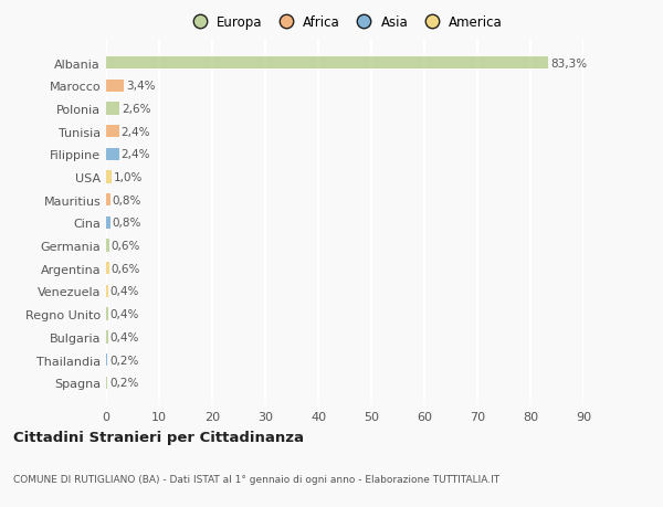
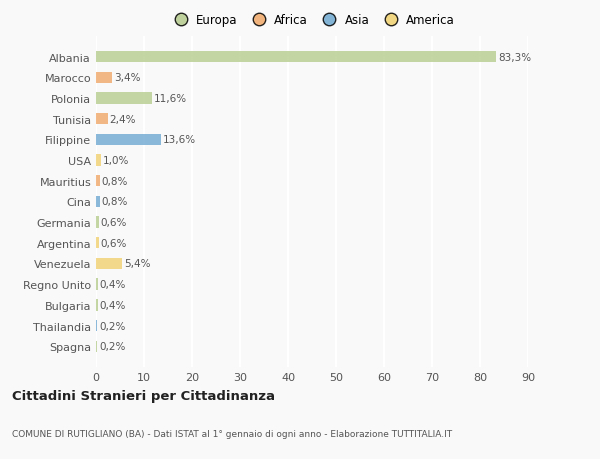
Polonia: 2,6% -> 11,6%
Filippine: 2,4% -> 13,6%
Venezuela: 0,4% -> 5,4%
